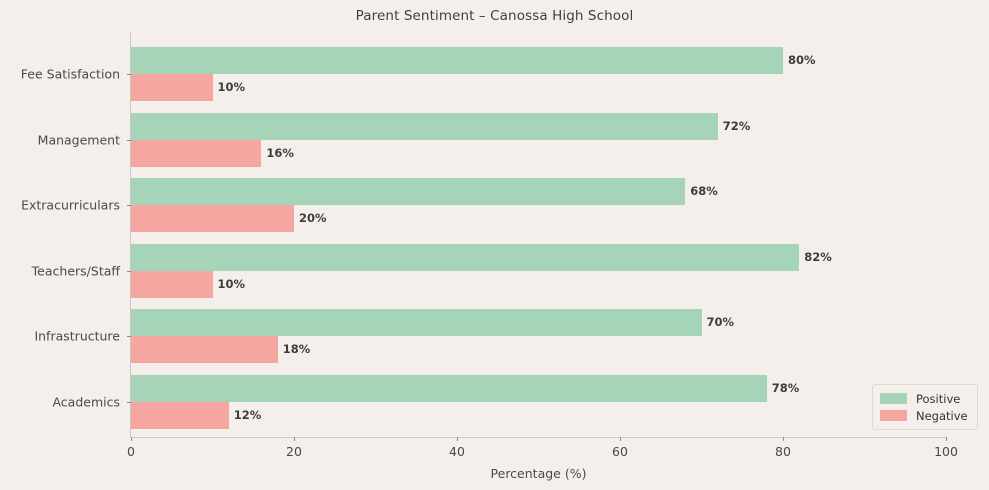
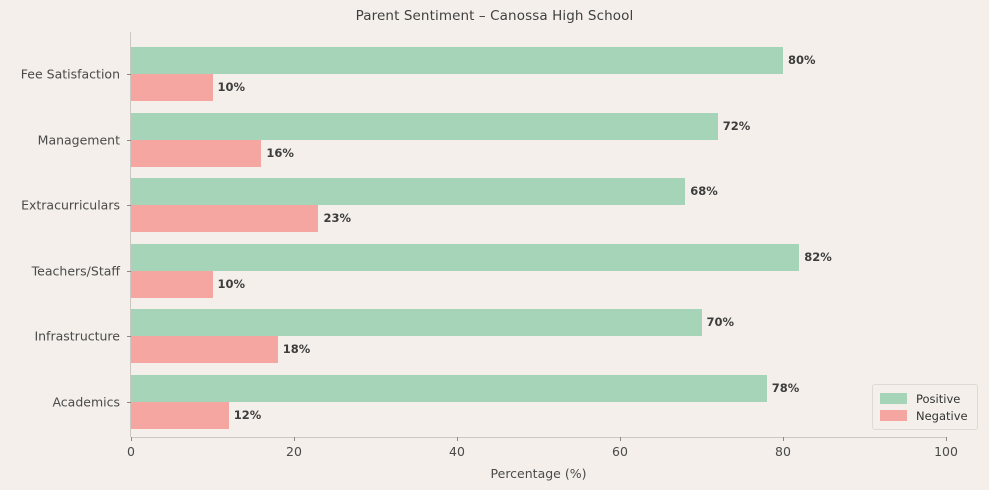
Negative/Extracurriculars: 20% -> 23%
